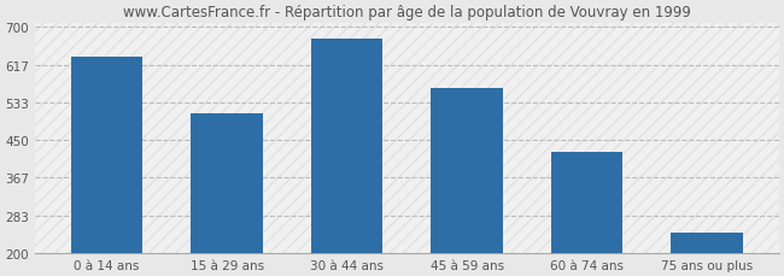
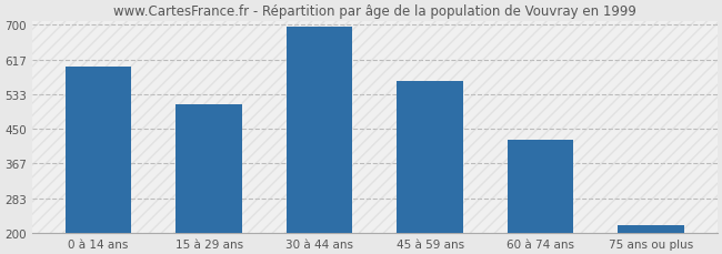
0 à 14 ans: 635 -> 600
30 à 44 ans: 675 -> 697
75 ans ou plus: 245 -> 218
